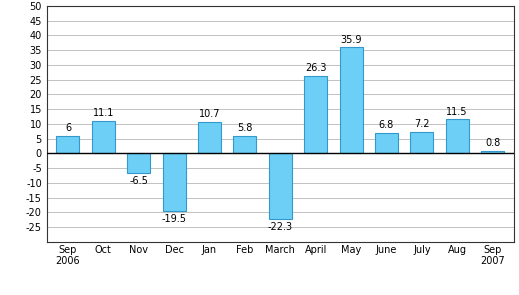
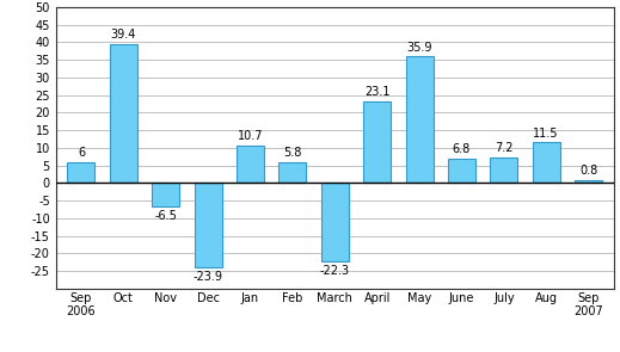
Oct: 11.1 -> 39.4
Dec: -19.5 -> -23.9
April: 26.3 -> 23.1
